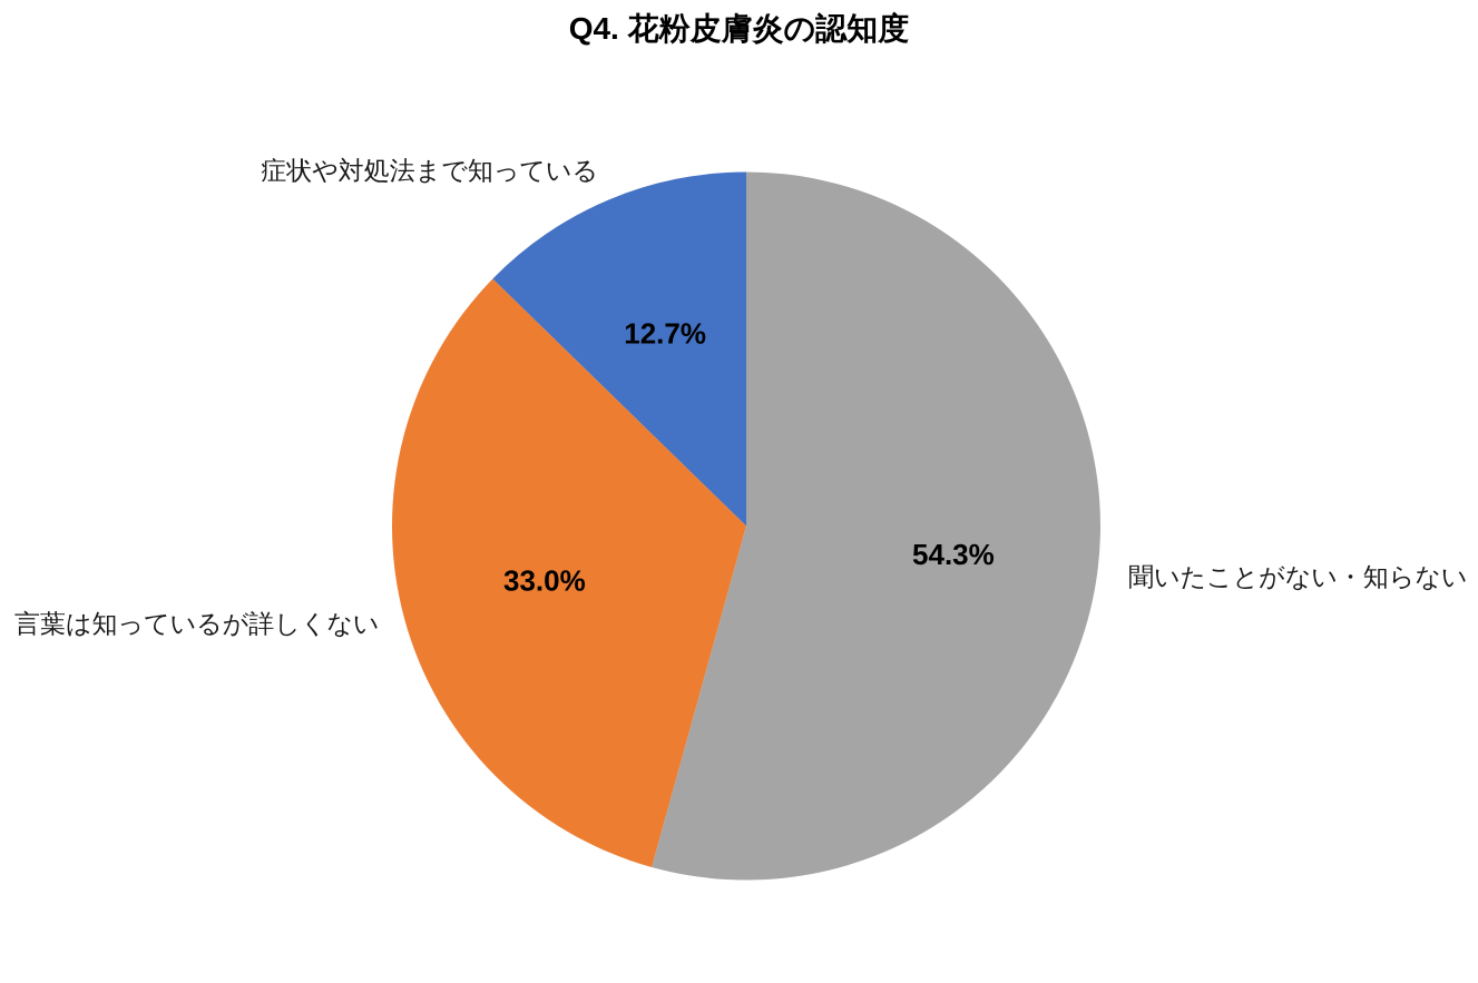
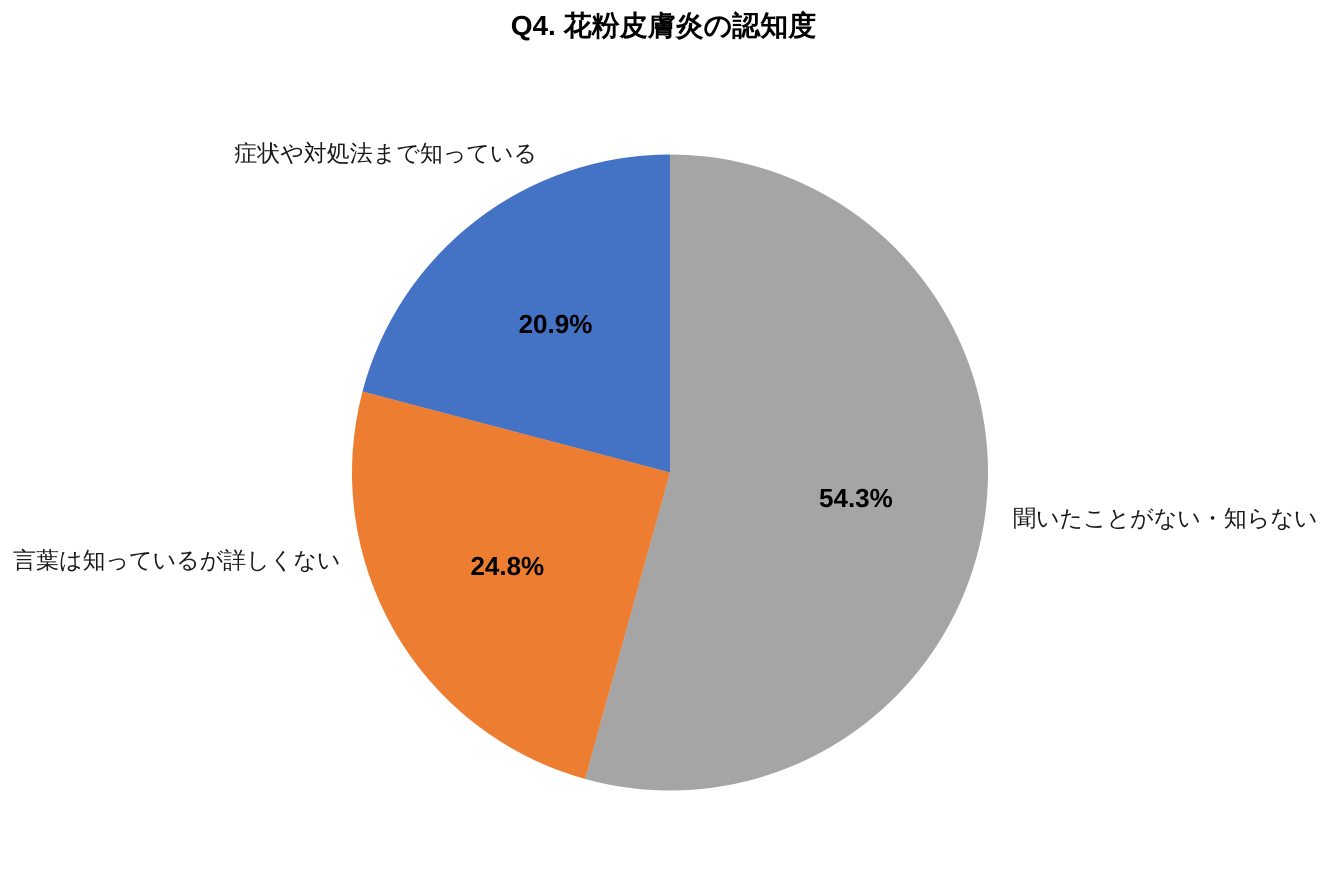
症状や対処法まで知っている: 12.7% -> 20.9%
言葉は知っているが詳しくない: 33.0% -> 24.8%
